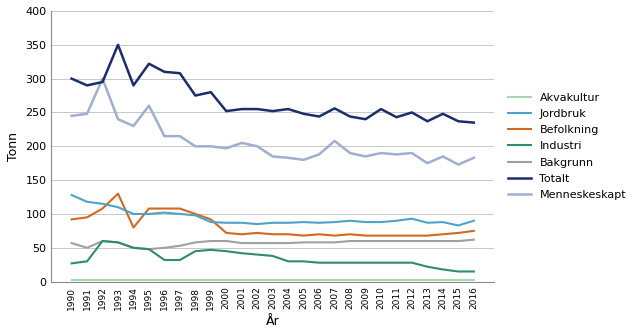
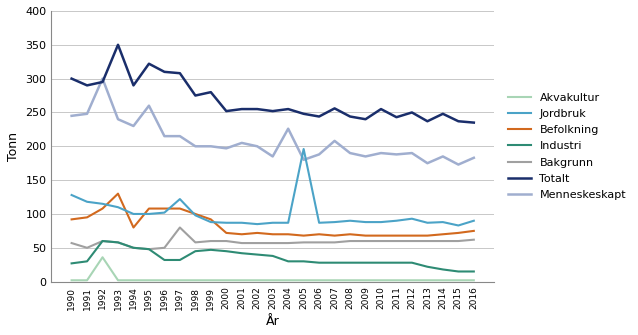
Akvakultur/1992: 2 -> 36
Jordbruk/1997: 100 -> 122
Bakgrunn/1997: 53 -> 80
Menneskeskapt/2004: 183 -> 226
Jordbruk/2005: 88 -> 196
